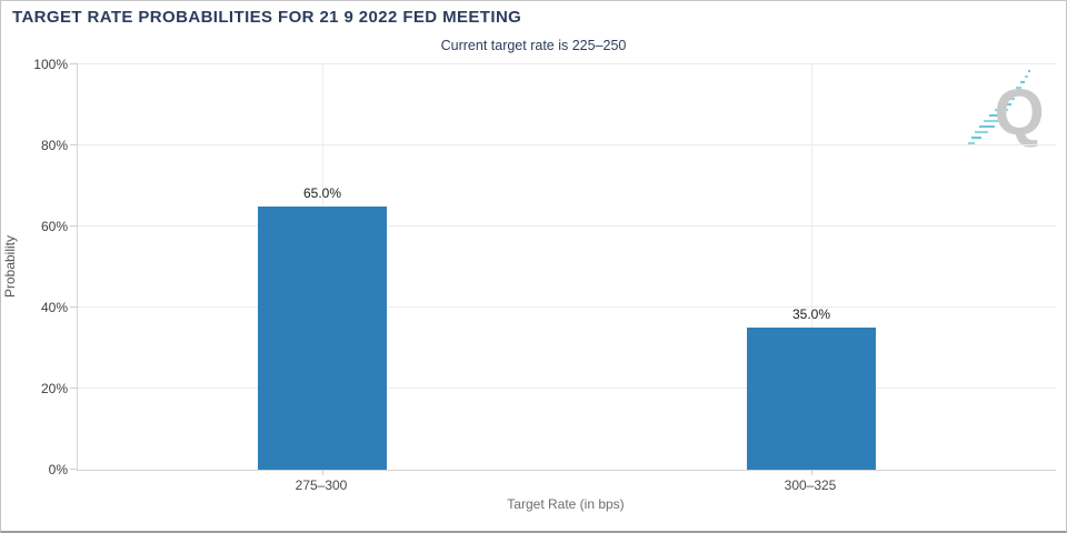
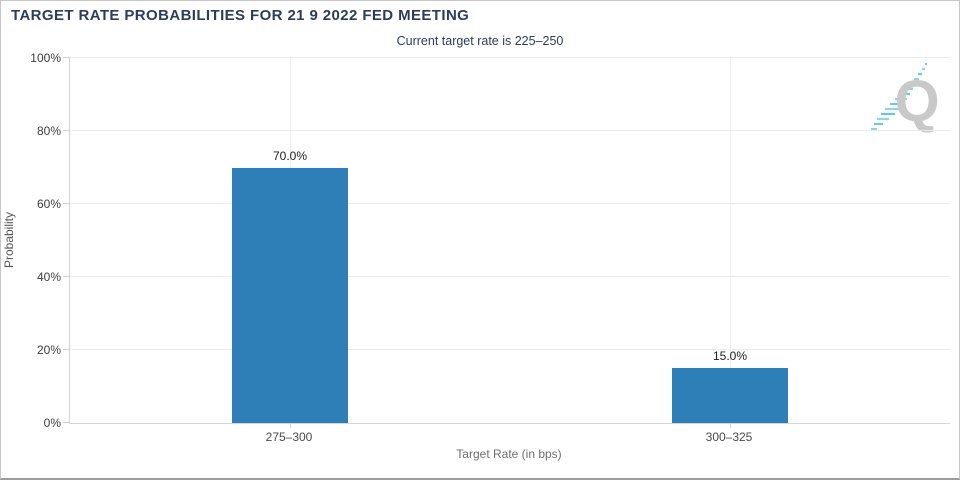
275–300: 65.0% -> 70.0%
300–325: 35.0% -> 15.0%
